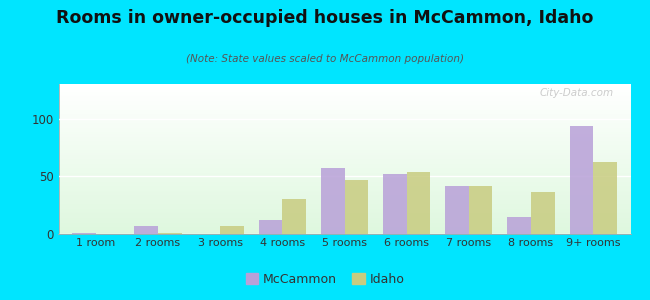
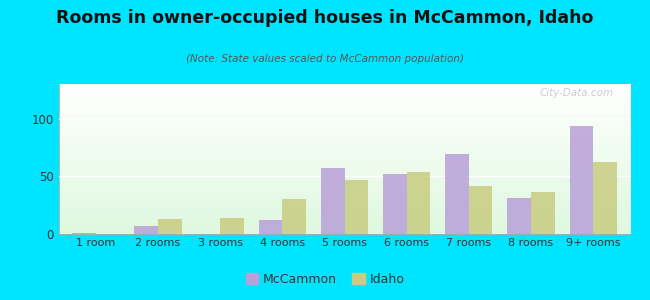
Idaho/2 rooms: 1 -> 13
Idaho/3 rooms: 7 -> 14
McCammon/7 rooms: 42 -> 69
McCammon/8 rooms: 15 -> 31
